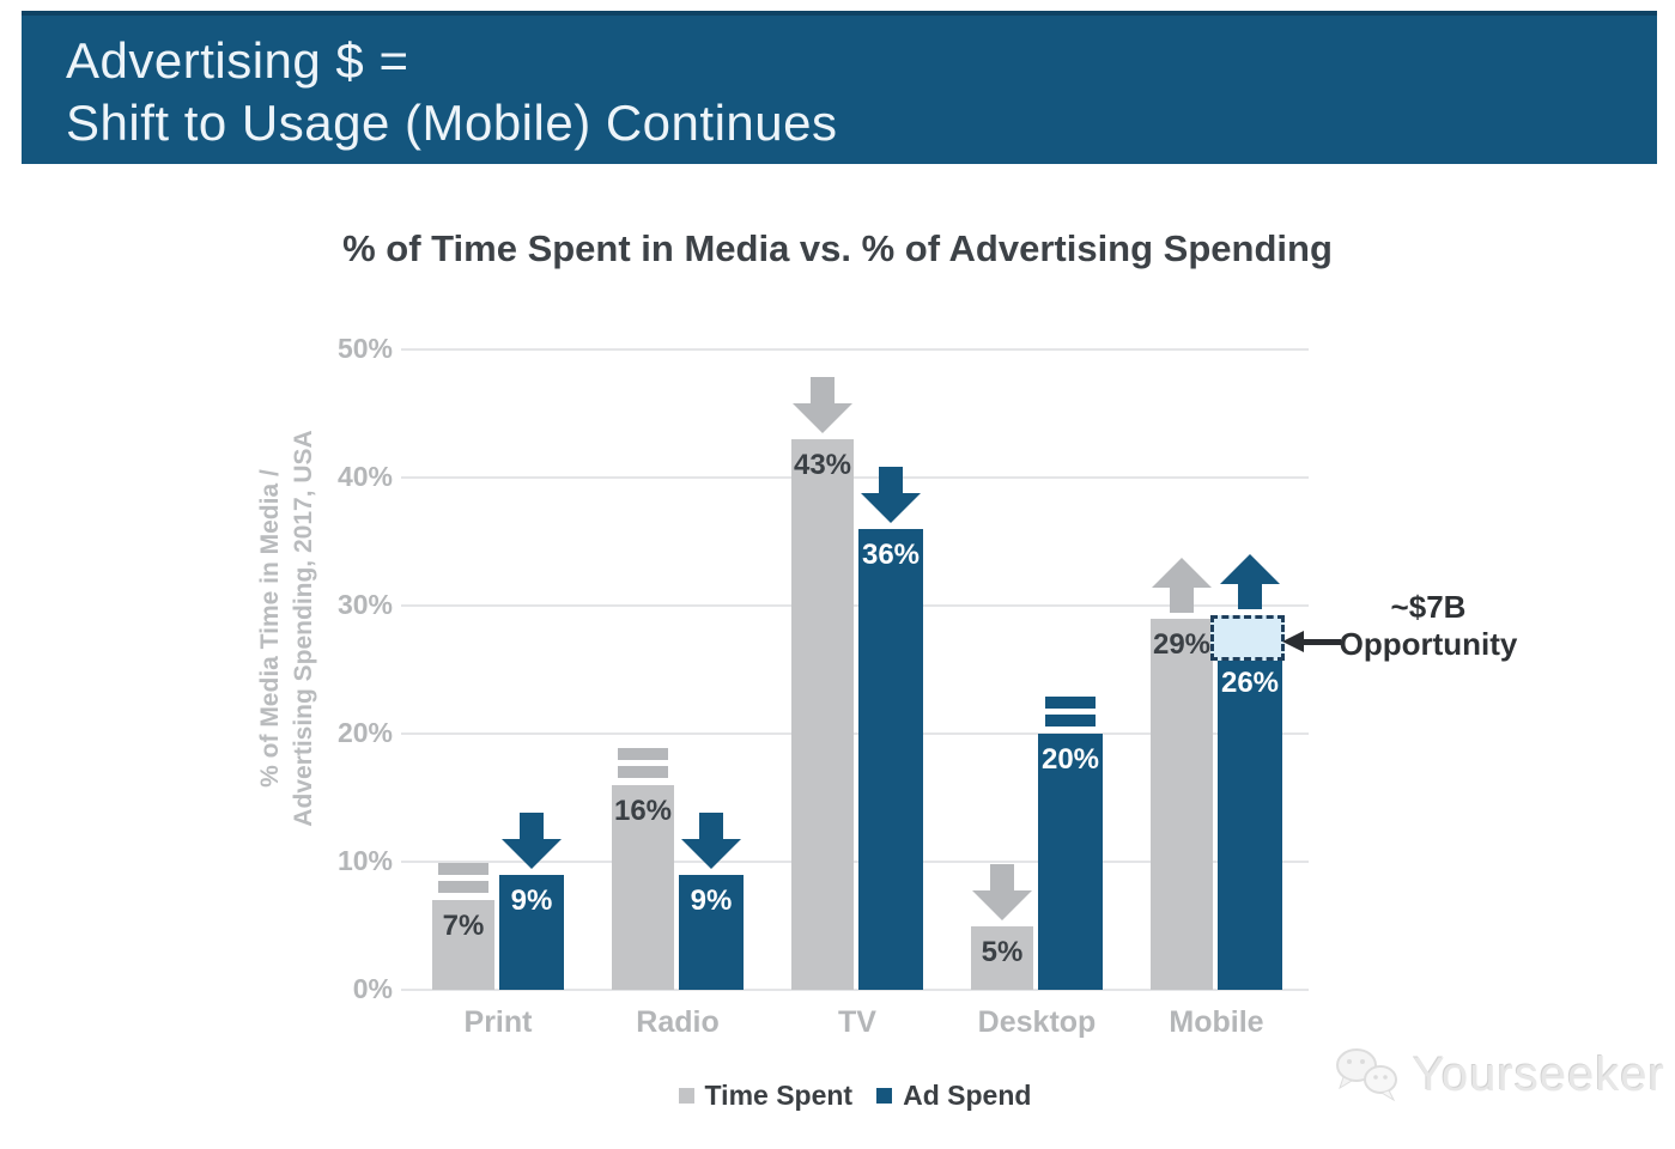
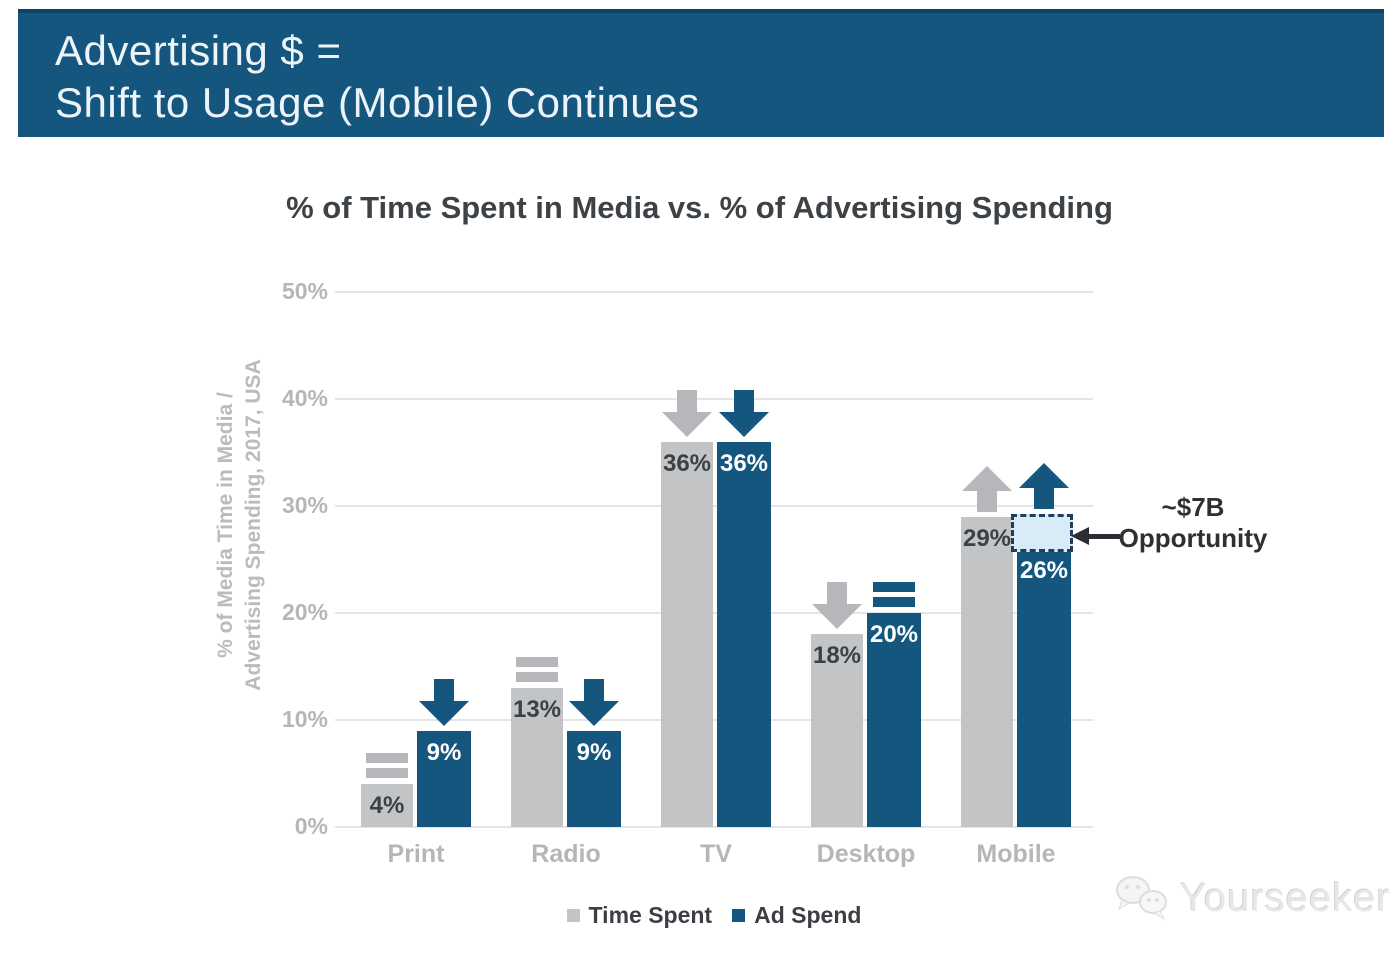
Time Spent/Print: 7% -> 4%
Time Spent/Radio: 16% -> 13%
Time Spent/TV: 43% -> 36%
Time Spent/Desktop: 5% -> 18%
